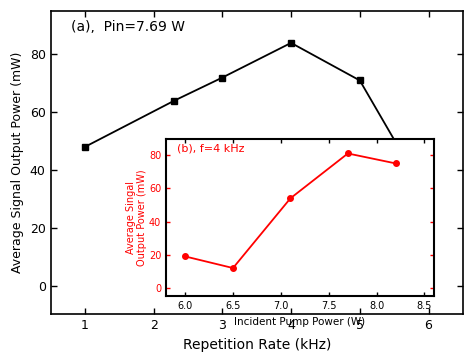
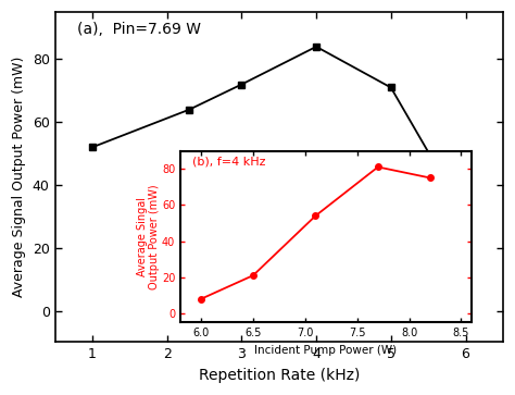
1: 48 -> 52
6.0: 19 -> 8
6.5: 12 -> 21
